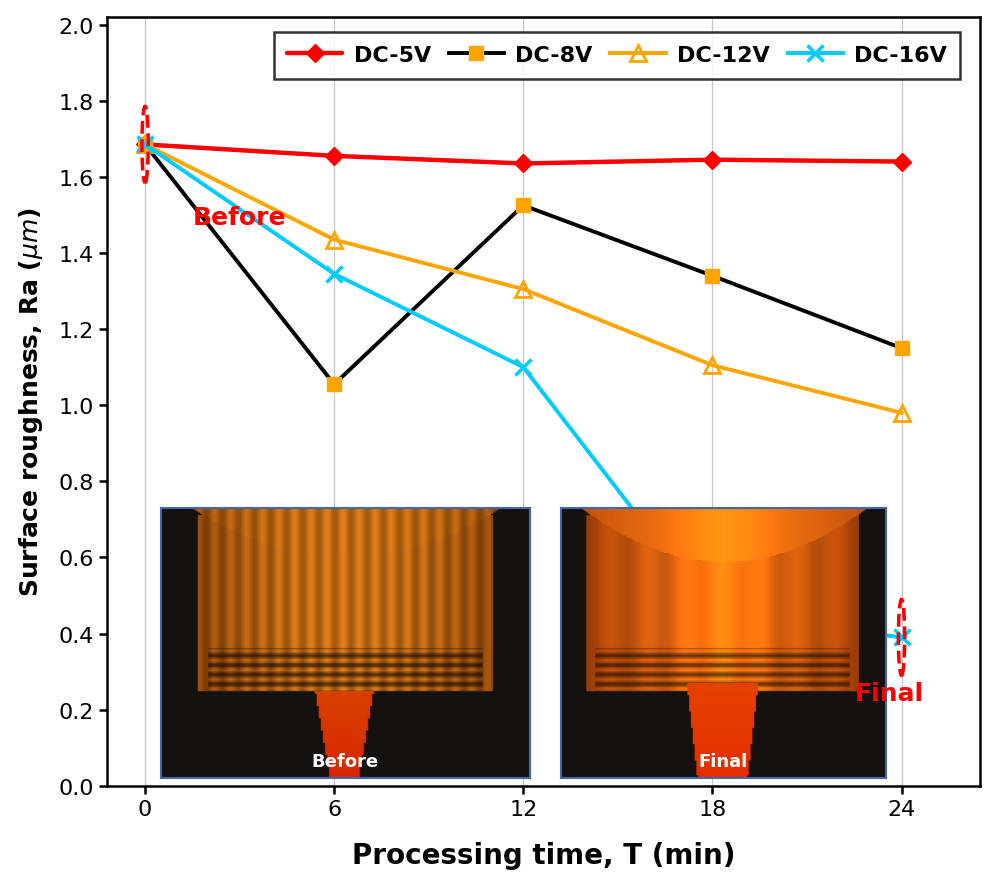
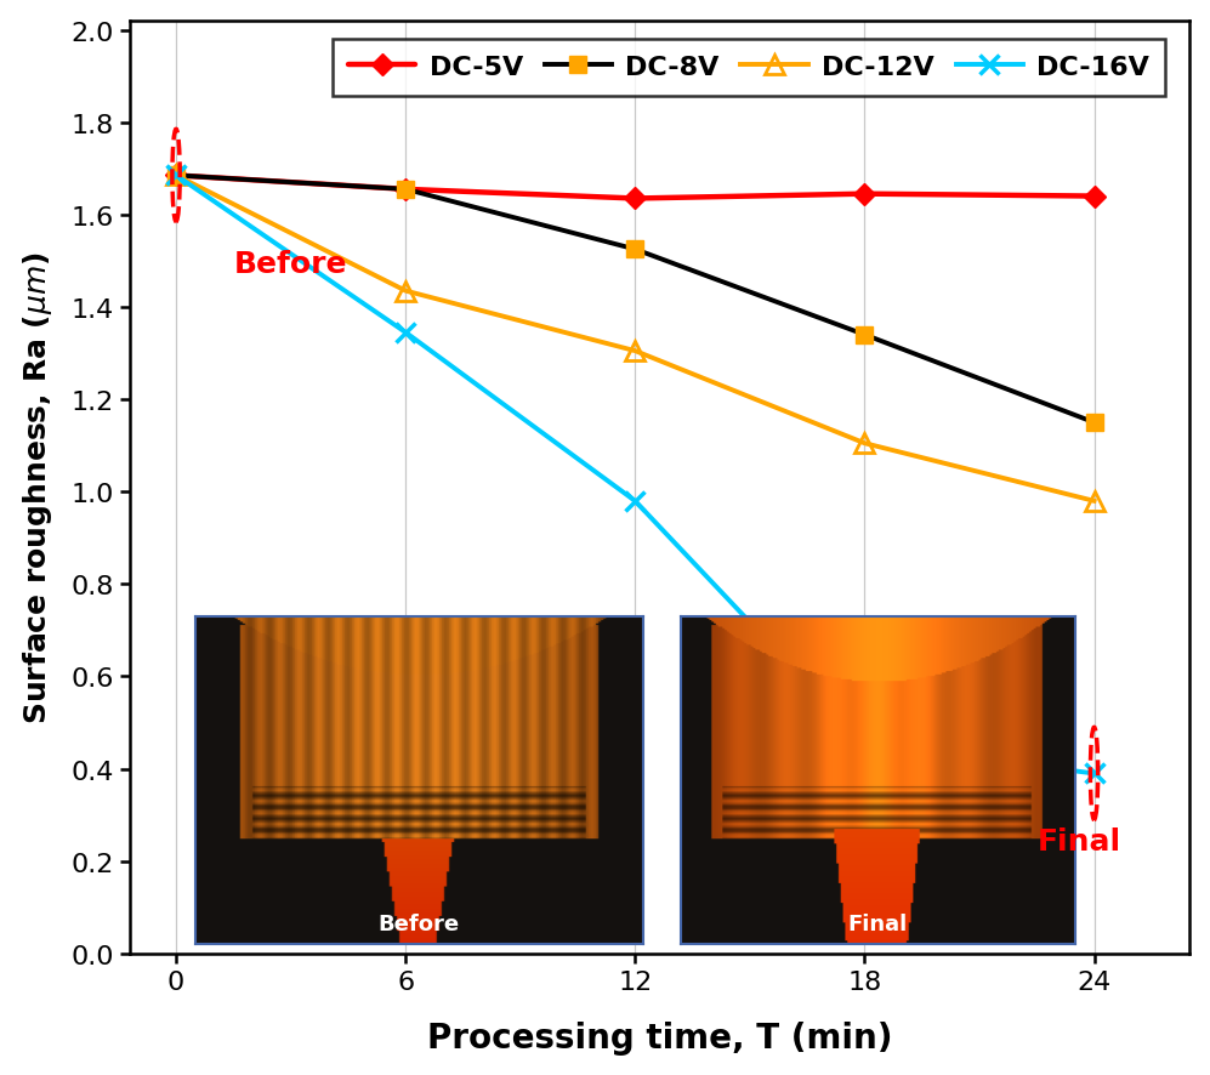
DC-8V/6: 1.055 -> 1.655
DC-16V/12: 1.100 -> 0.980
